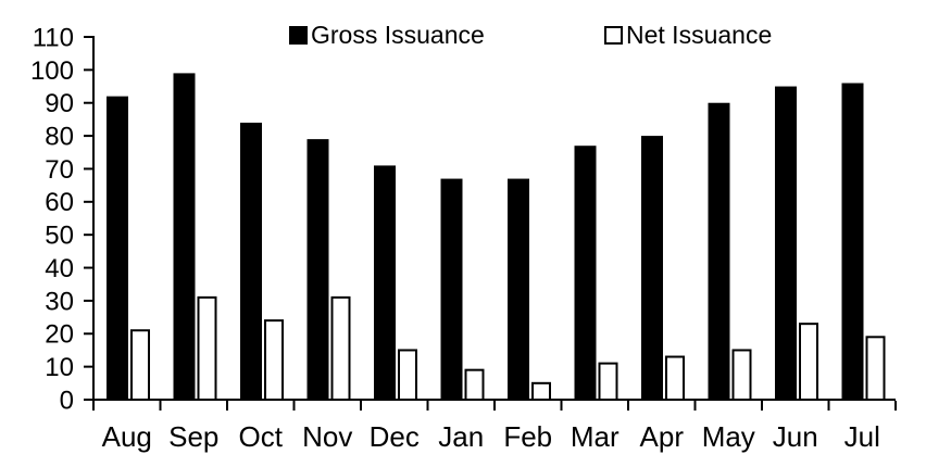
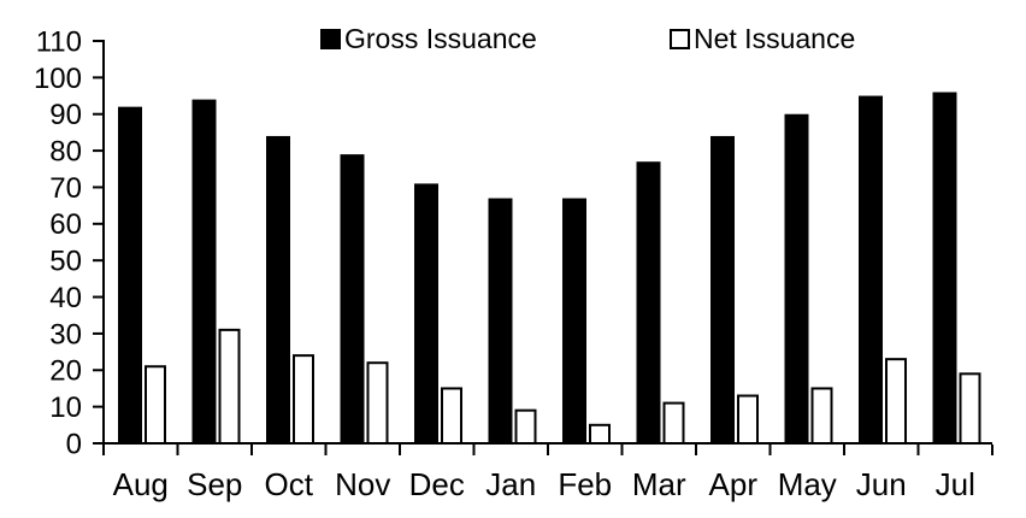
Gross Issuance/Sep: 99 -> 94
Net Issuance/Nov: 31 -> 22
Gross Issuance/Apr: 80 -> 84
